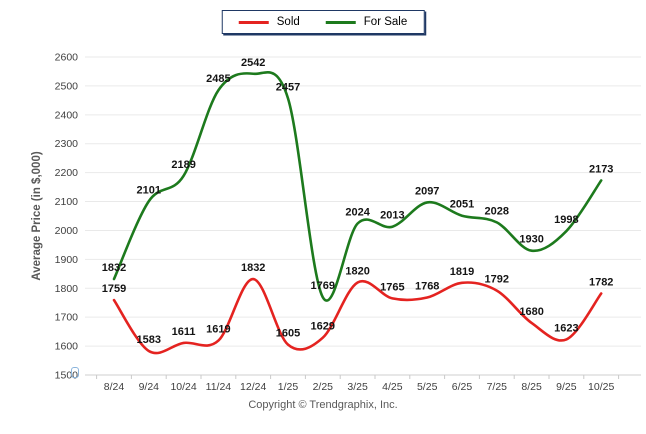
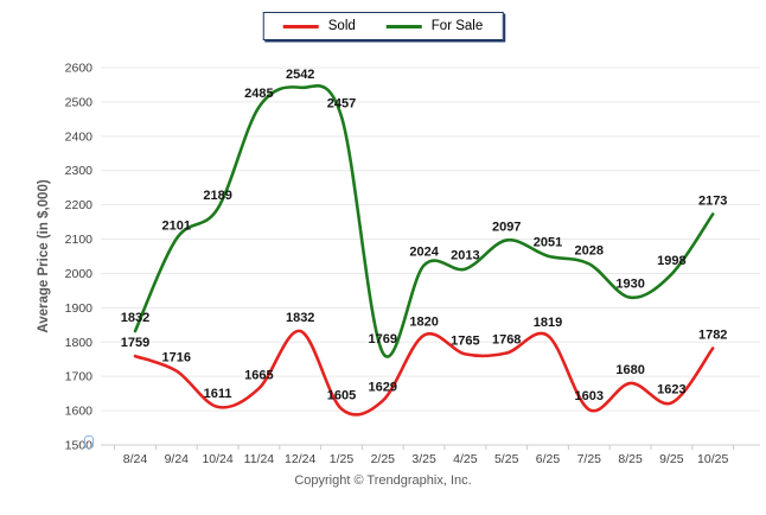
Sold/9/24: 1583 -> 1716
Sold/11/24: 1619 -> 1665
Sold/7/25: 1792 -> 1603
